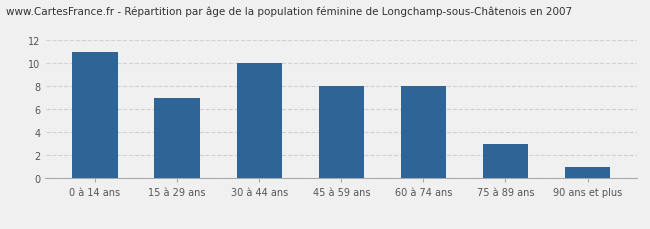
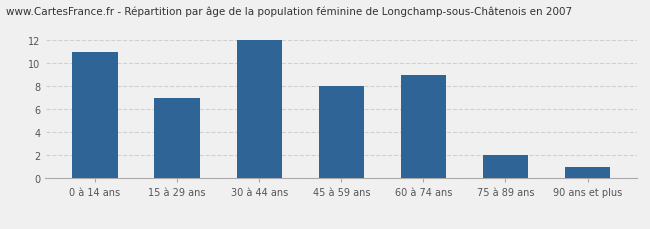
30 à 44 ans: 10 -> 12
60 à 74 ans: 8 -> 9
75 à 89 ans: 3 -> 2
